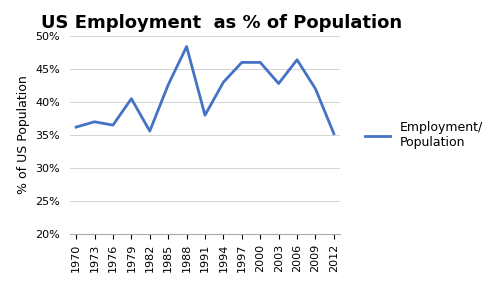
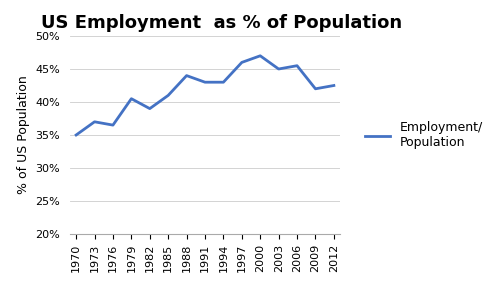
1970: 36.2% -> 35.0%
1982: 35.6% -> 39.0%
1985: 42.6% -> 41.0%
1988: 48.4% -> 44.0%
1991: 38.0% -> 43.0%
2000: 46.0% -> 47.0%
2003: 42.8% -> 45.0%
2006: 46.4% -> 45.5%
2012: 35.2% -> 42.5%
